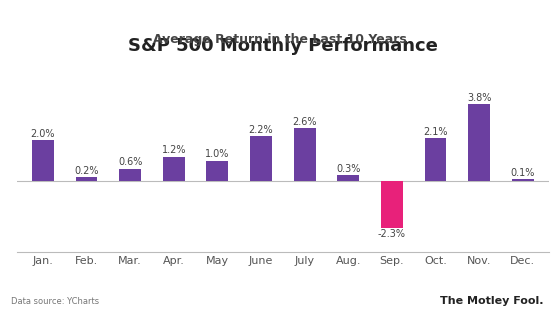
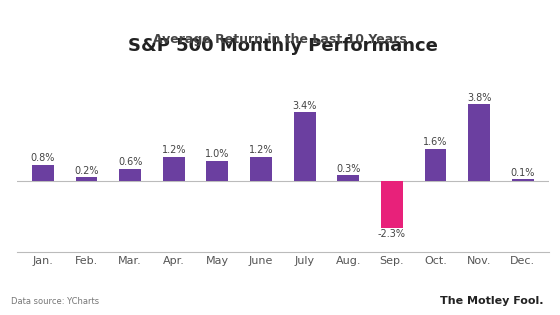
Jan.: 2.0% -> 0.8%
June: 2.2% -> 1.2%
July: 2.6% -> 3.4%
Oct.: 2.1% -> 1.6%
